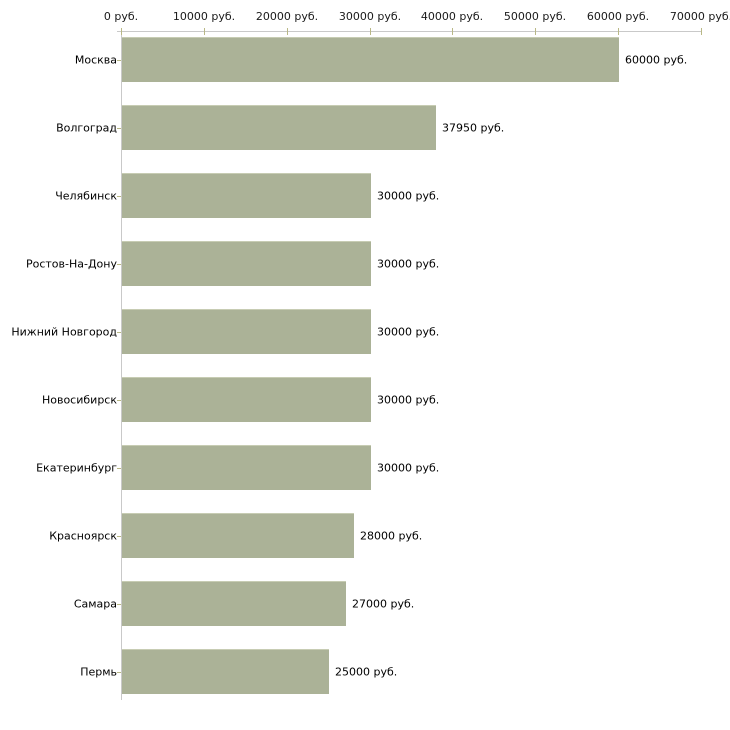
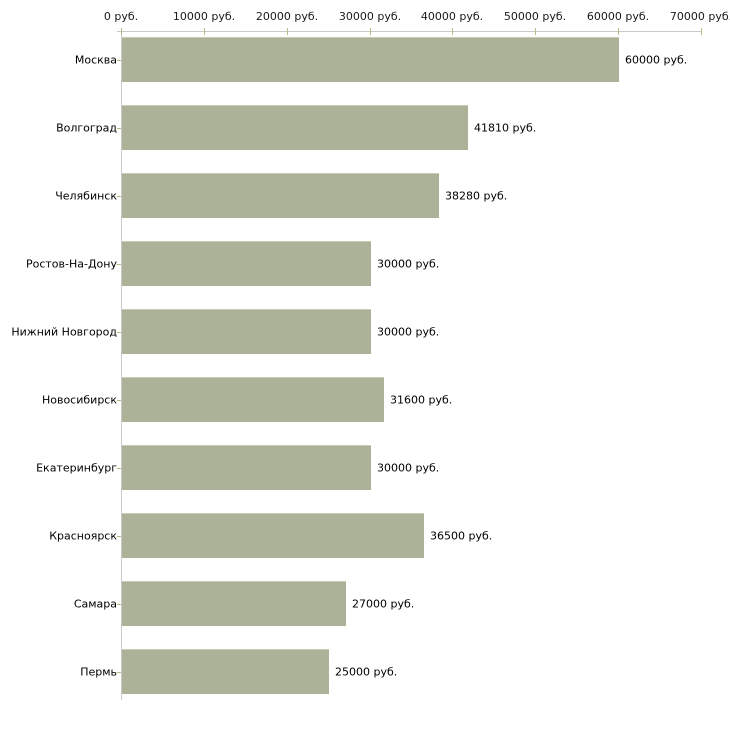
Волгоград: 37950 -> 41810
Челябинск: 30000 -> 38280
Новосибирск: 30000 -> 31600
Красноярск: 28000 -> 36500
